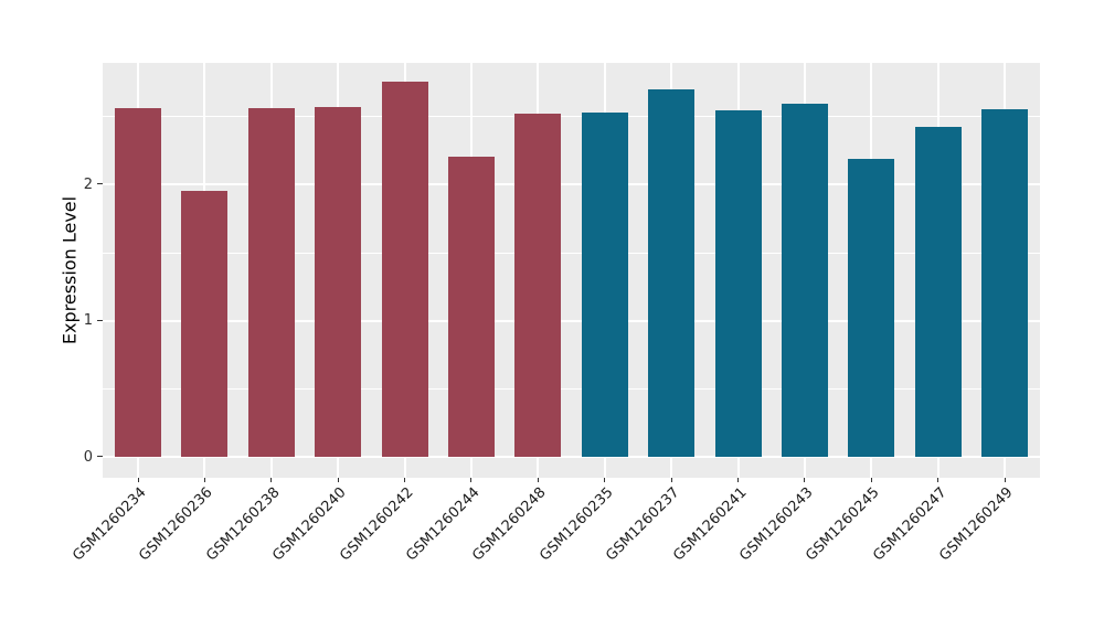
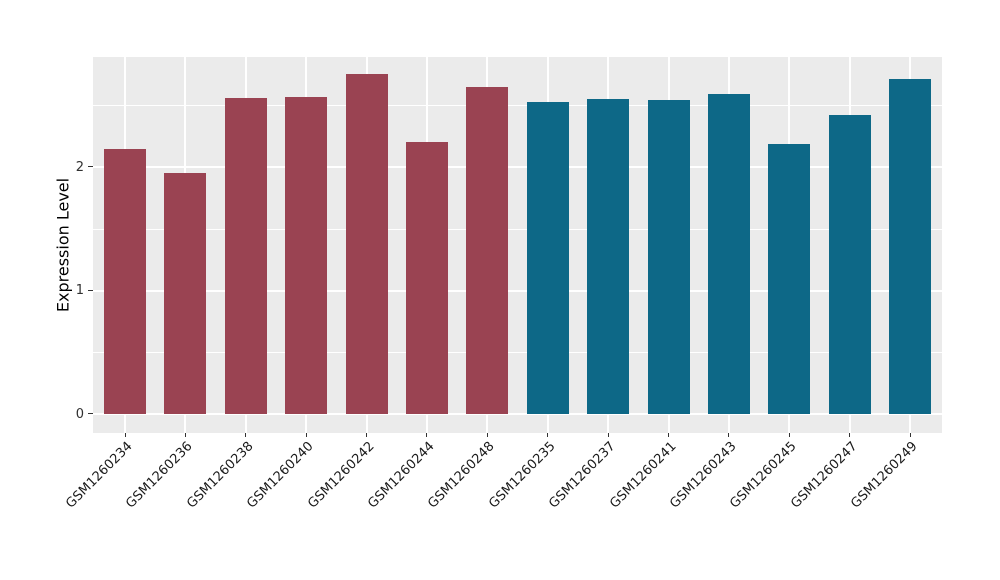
GSM1260234: 2.56 -> 2.15
GSM1260248: 2.52 -> 2.65
GSM1260237: 2.70 -> 2.55
GSM1260249: 2.55 -> 2.71
